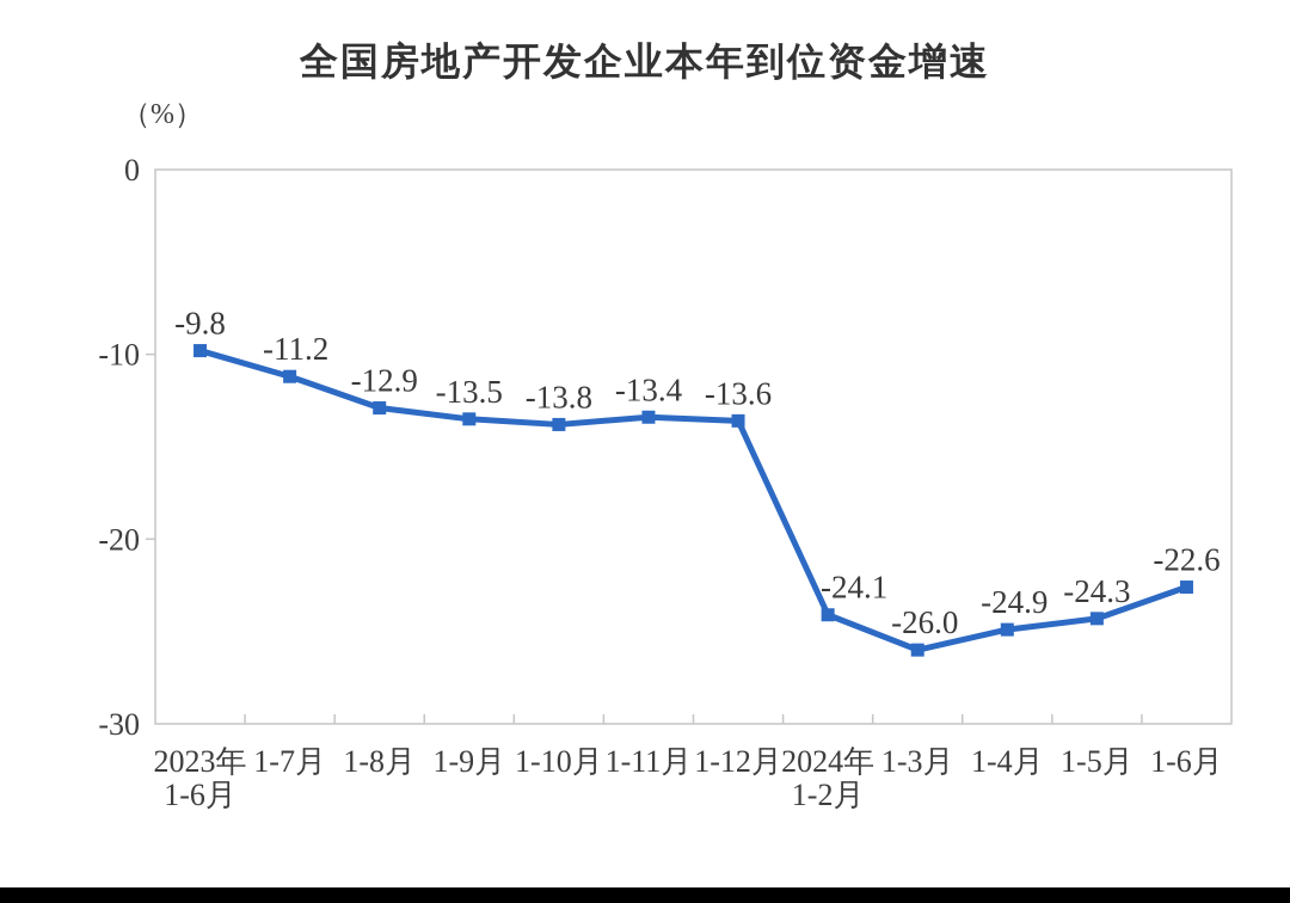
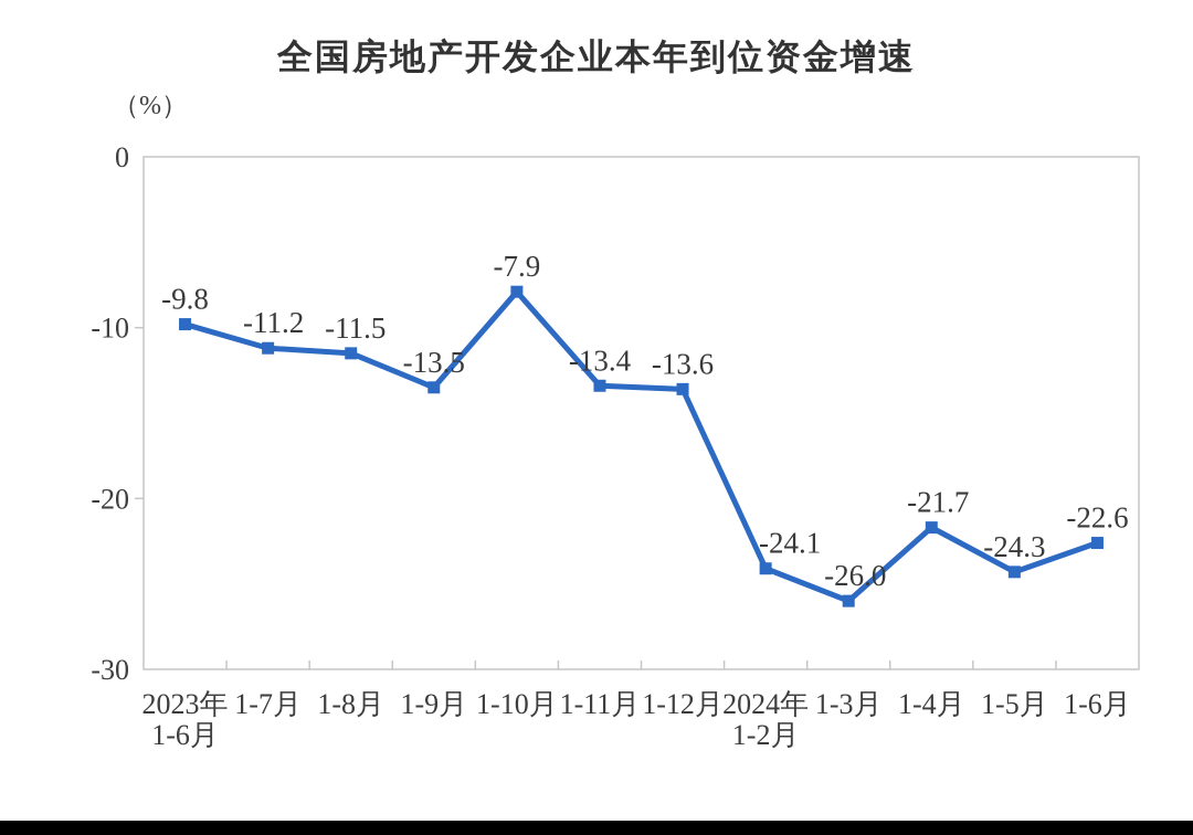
1-8月: -12.9 -> -11.5
1-10月: -13.8 -> -7.9
1-4月: -24.9 -> -21.7
